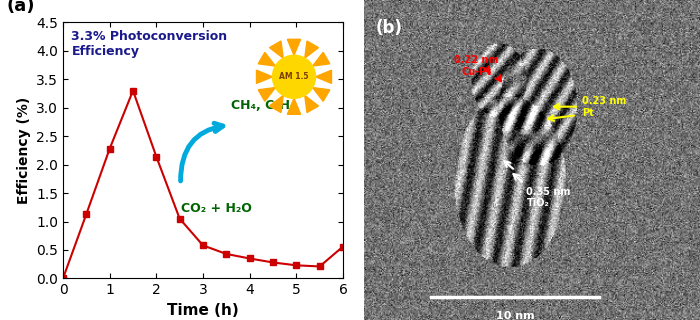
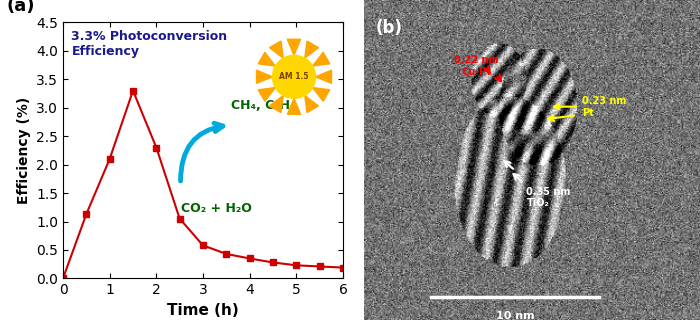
1: 2.28 -> 2.10
2: 2.14 -> 2.30
6: 0.56 -> 0.19
